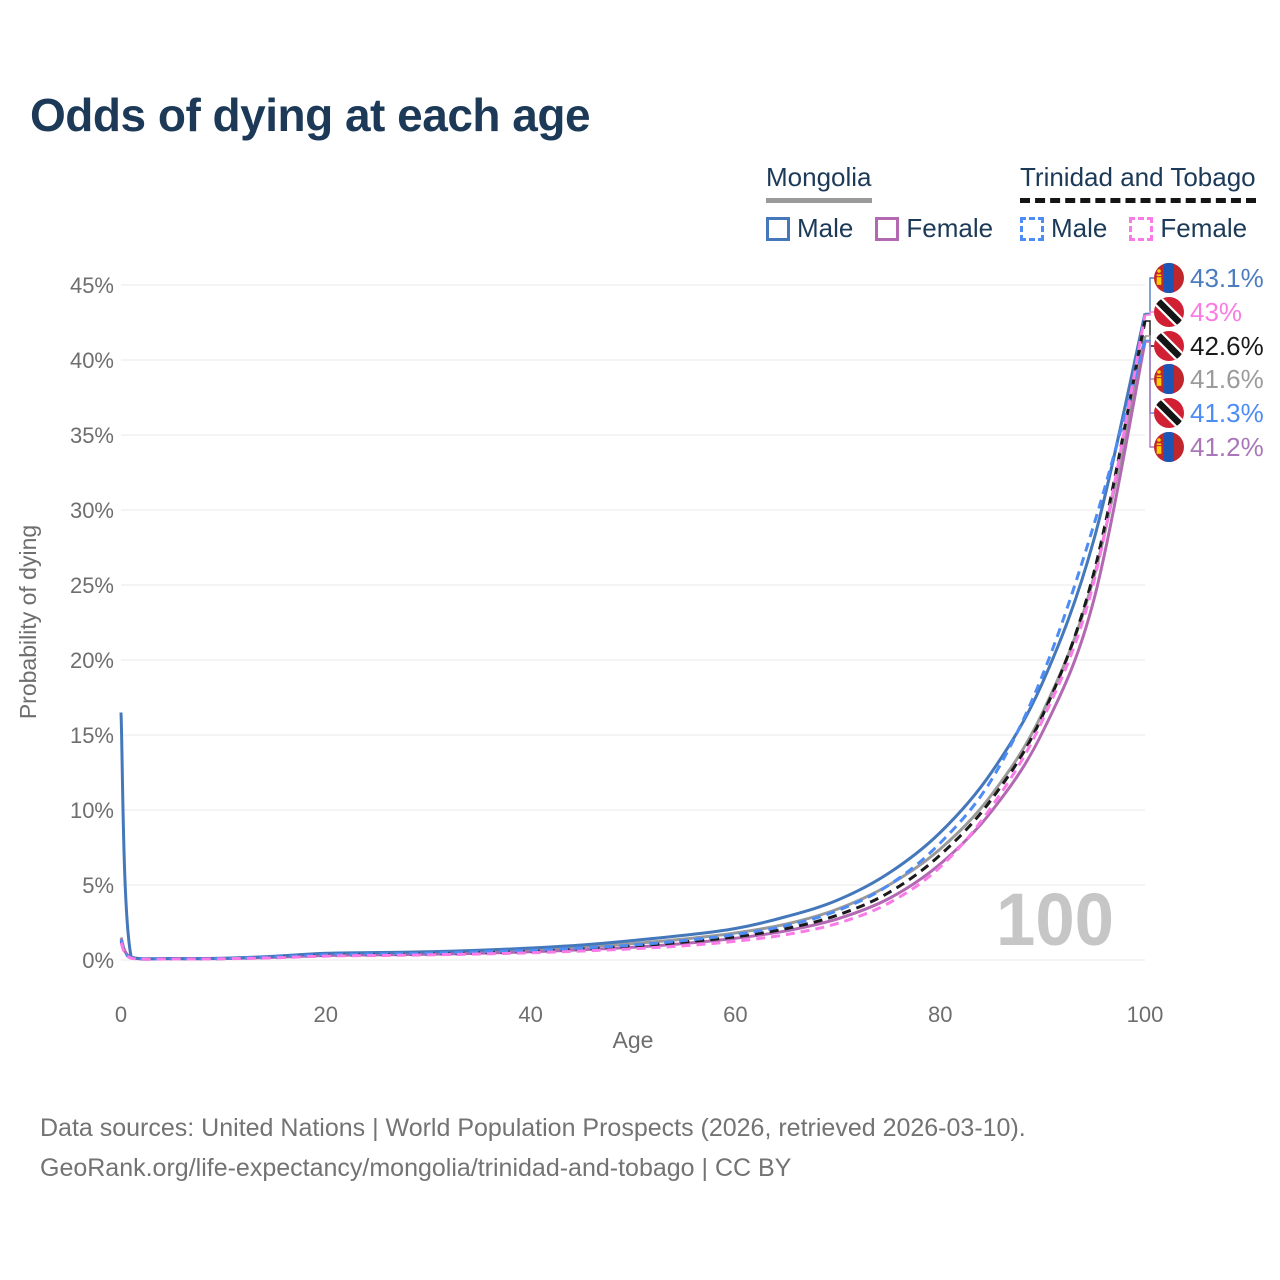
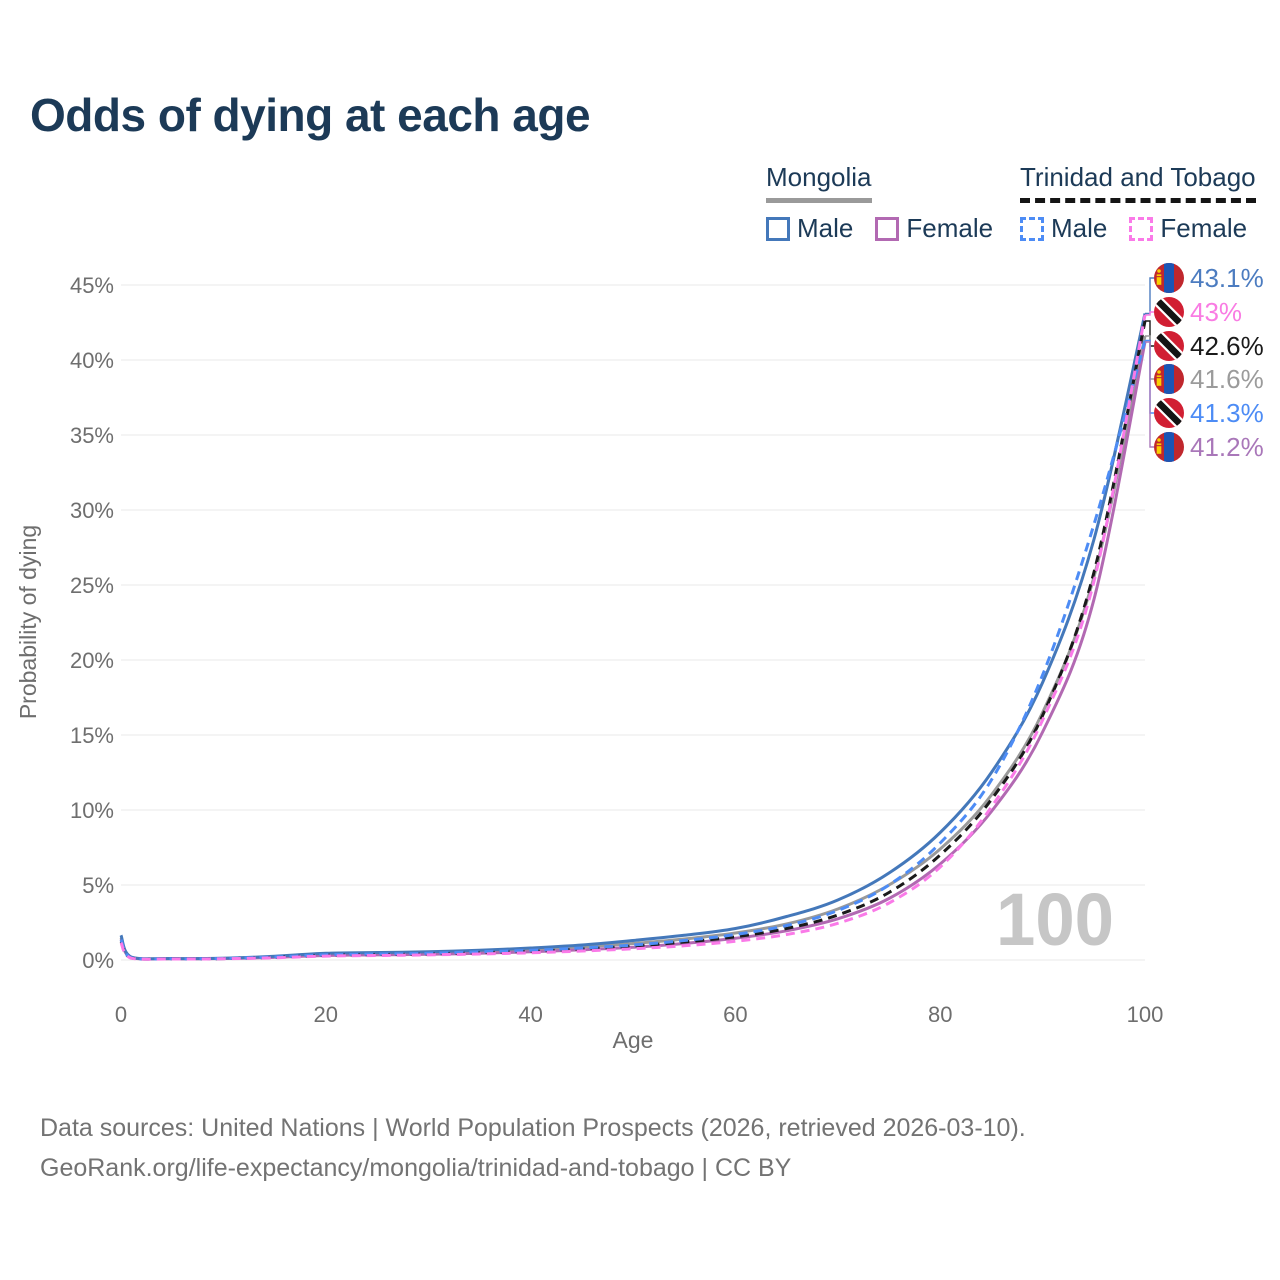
Mongolia Male/0: 16.5% -> 1.6%
